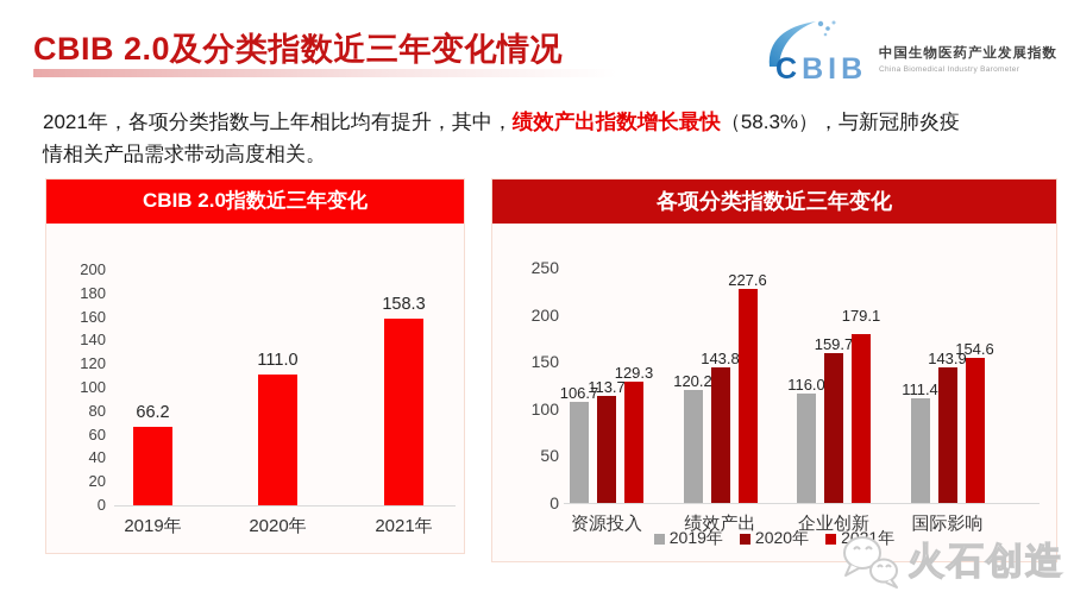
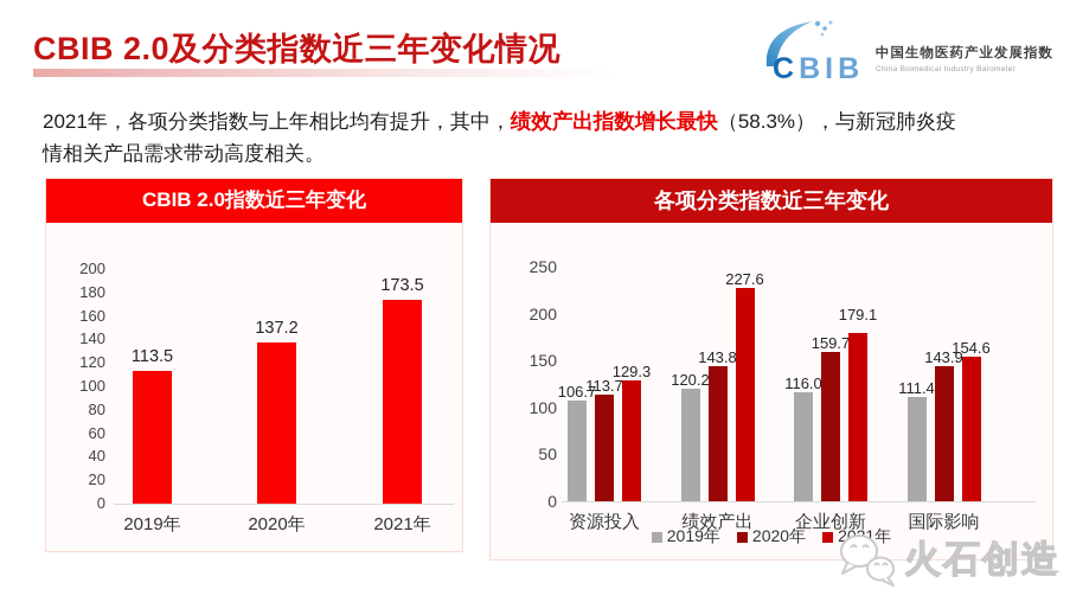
CBIB 2.0指数近三年变化/2019年: 66.2 -> 113.5
CBIB 2.0指数近三年变化/2020年: 111.0 -> 137.2
CBIB 2.0指数近三年变化/2021年: 158.3 -> 173.5
